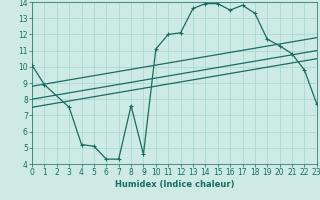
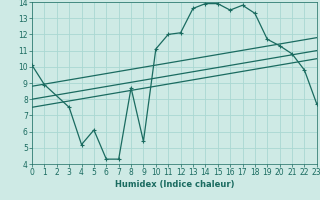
5: 5.1 -> 6.1
8: 7.6 -> 8.7
9: 4.6 -> 5.4
